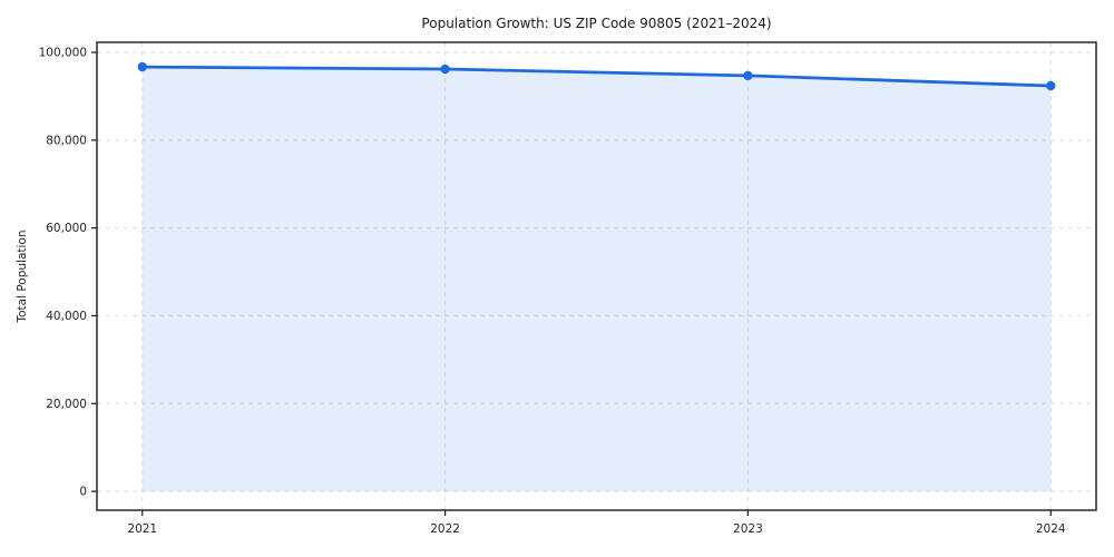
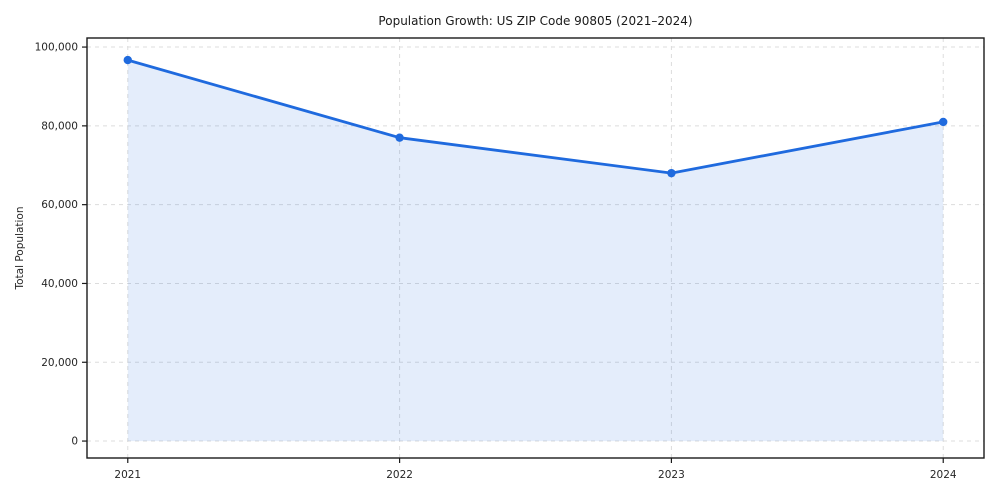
2022: 96000 -> 77000
2023: 95000 -> 68000
2024: 92000 -> 81000
